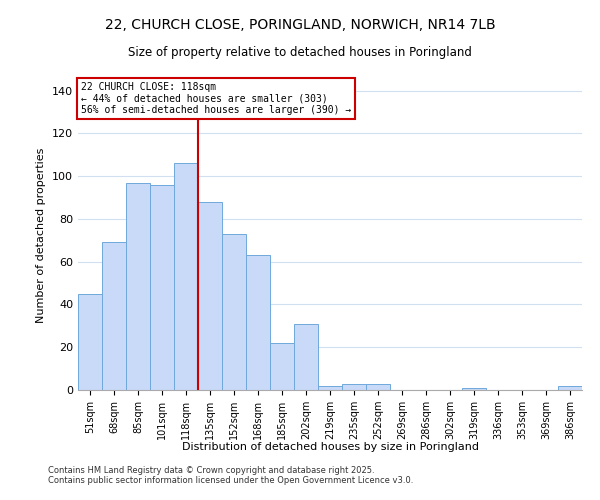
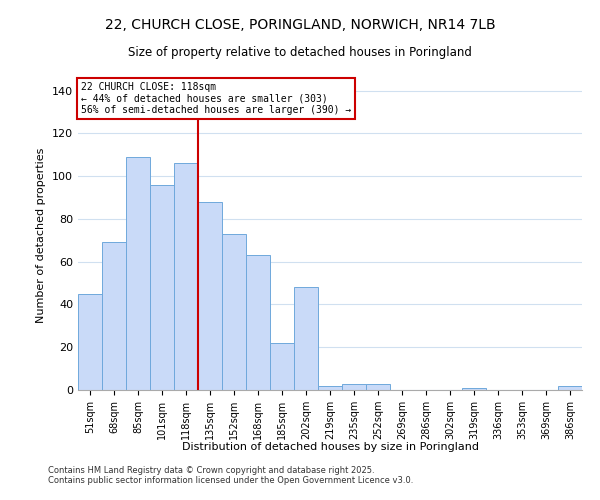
85sqm: 97 -> 109
202sqm: 31 -> 48
